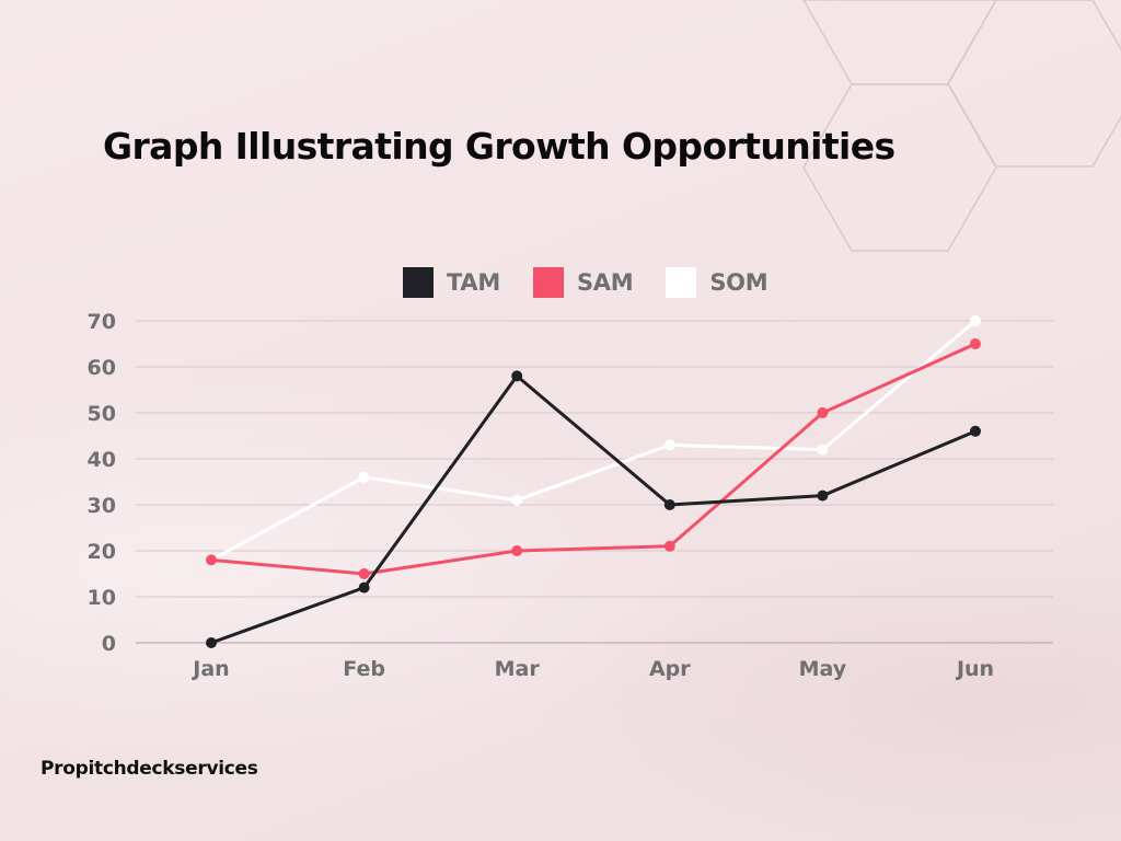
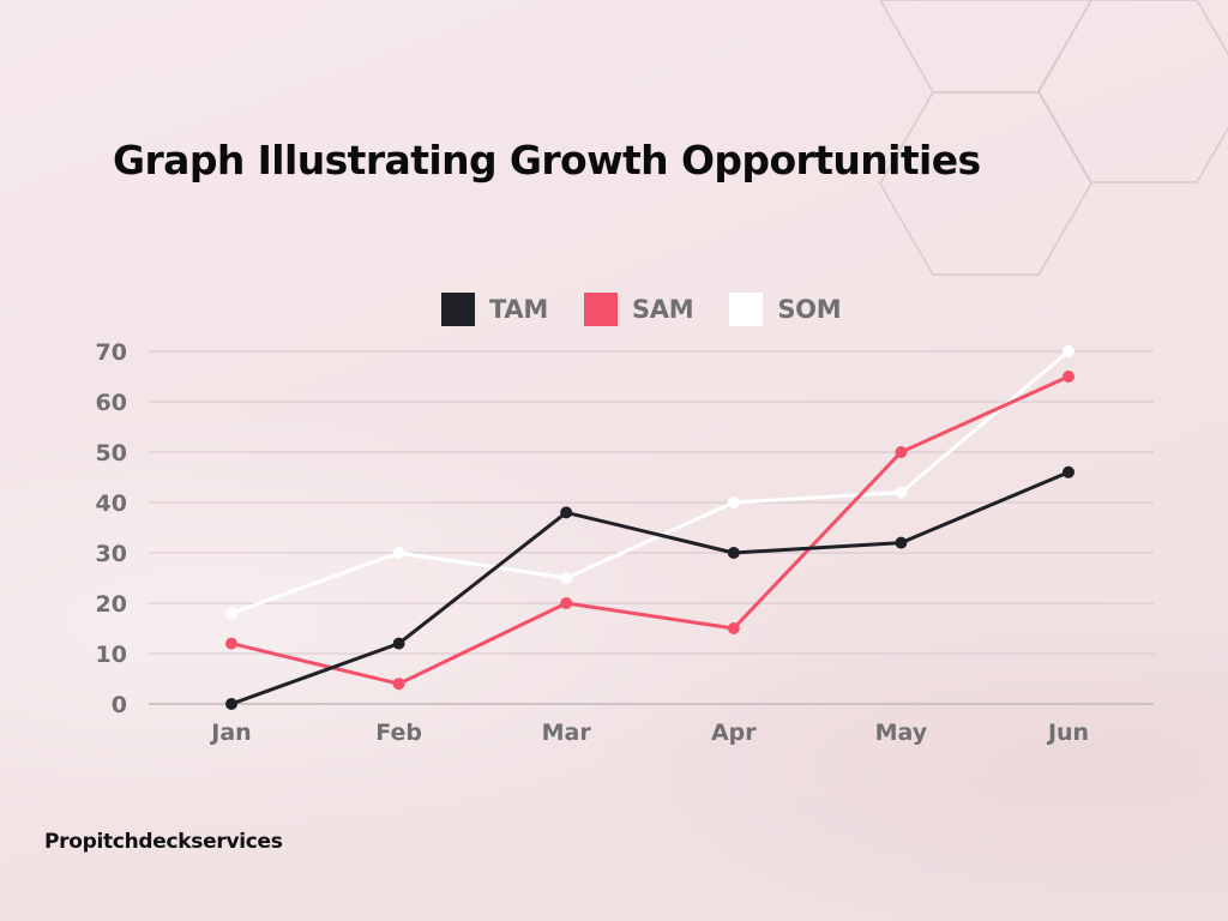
SAM/Jan: 18 -> 12
SAM/Feb: 15 -> 4
SOM/Feb: 36 -> 30
TAM/Mar: 58 -> 38
SOM/Mar: 31 -> 25
SAM/Apr: 21 -> 15
SOM/Apr: 43 -> 40
